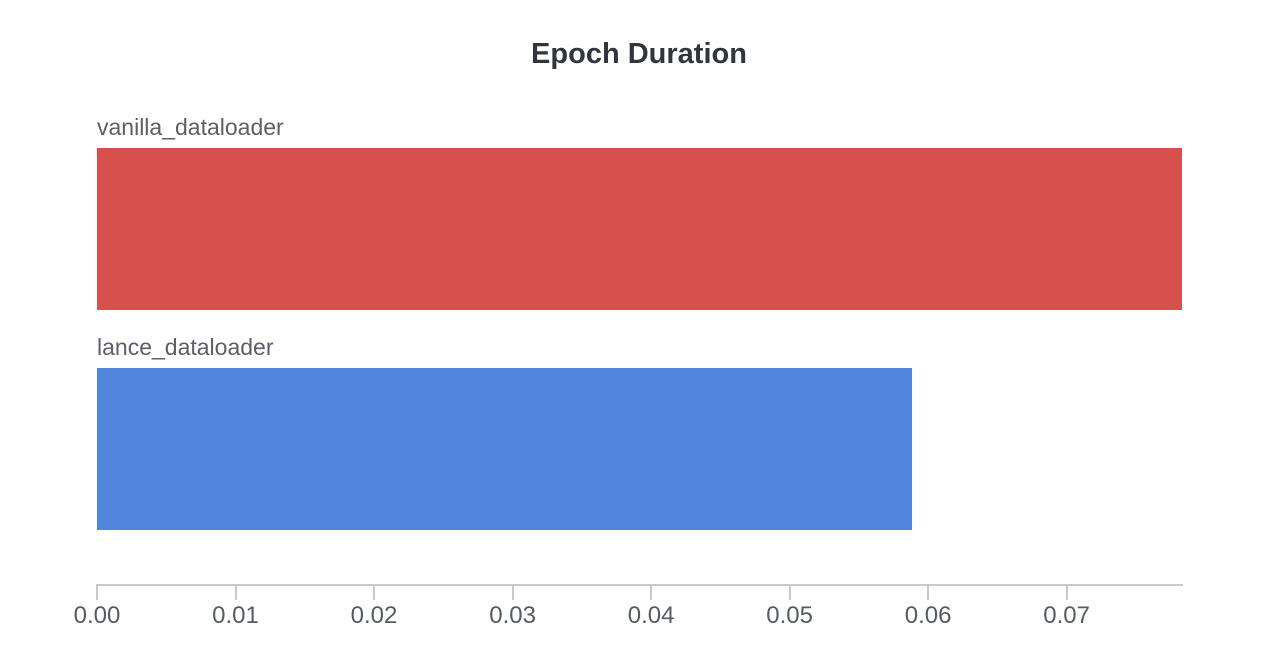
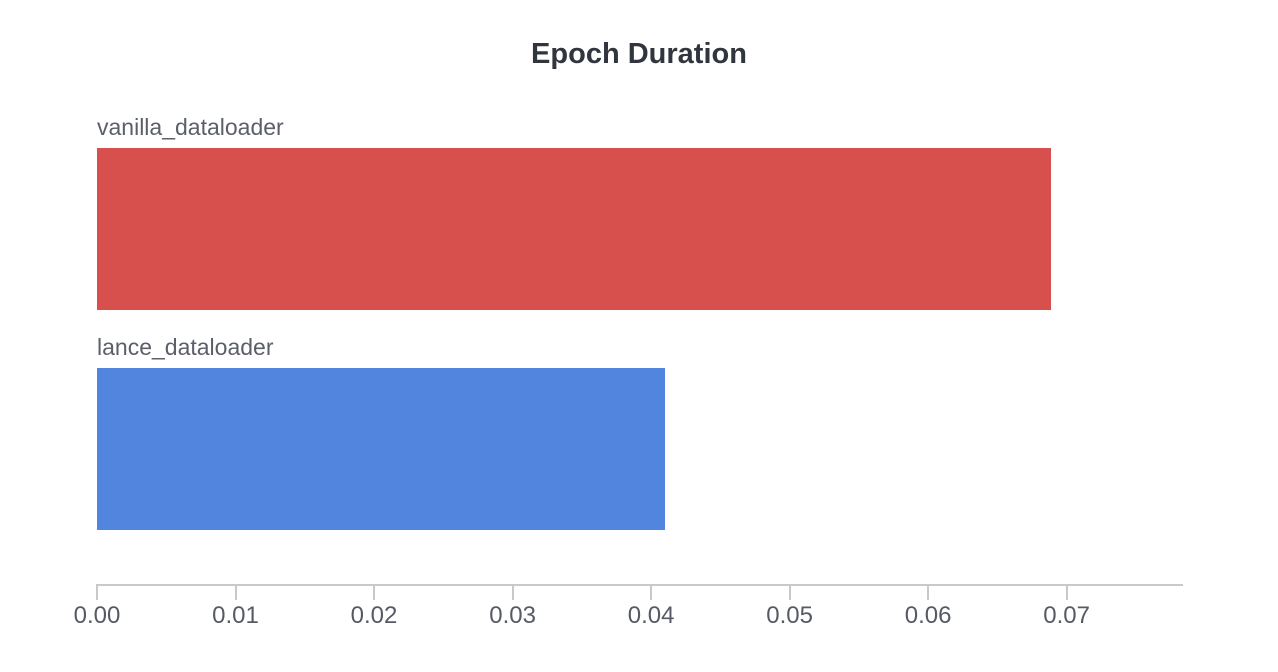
vanilla_dataloader: 0.0783 -> 0.0689
lance_dataloader: 0.0588 -> 0.0410
